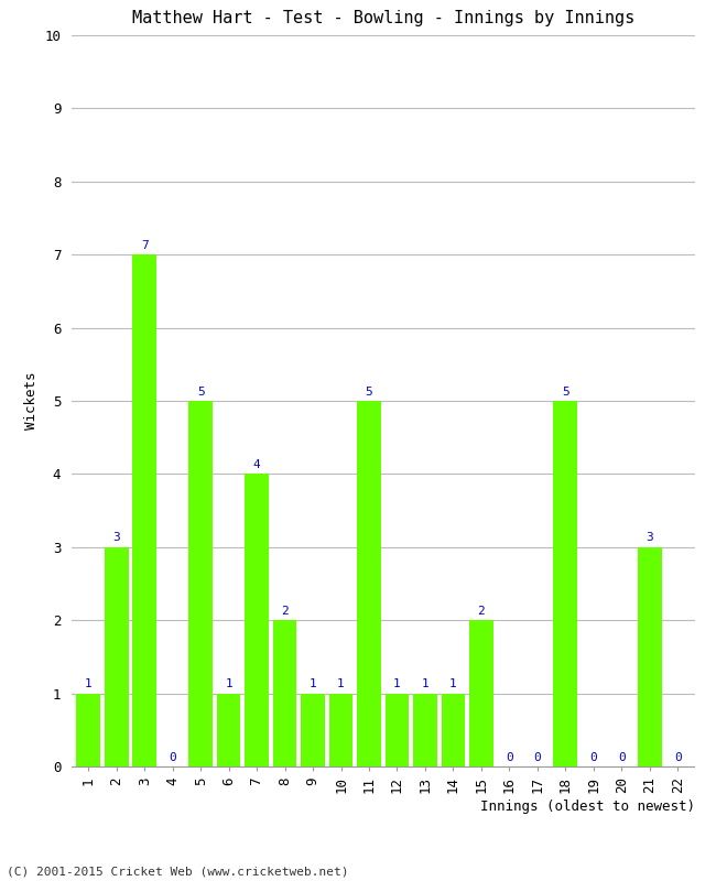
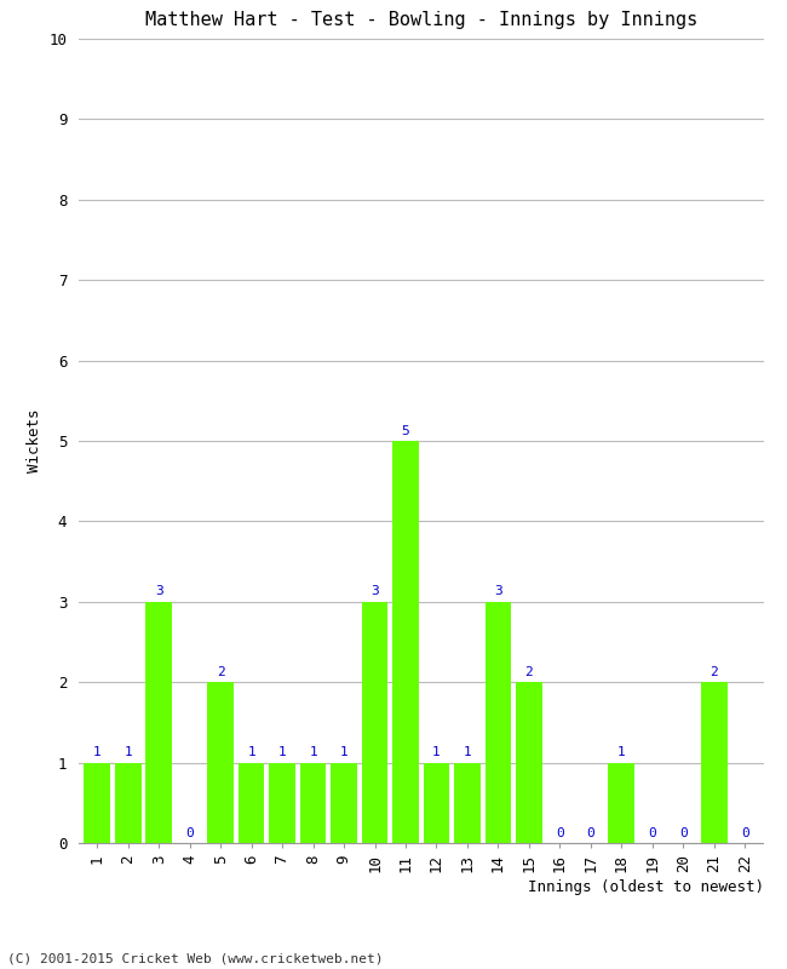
2: 3 -> 1
3: 7 -> 3
5: 5 -> 2
7: 4 -> 1
8: 2 -> 1
10: 1 -> 3
14: 1 -> 3
18: 5 -> 1
21: 3 -> 2
